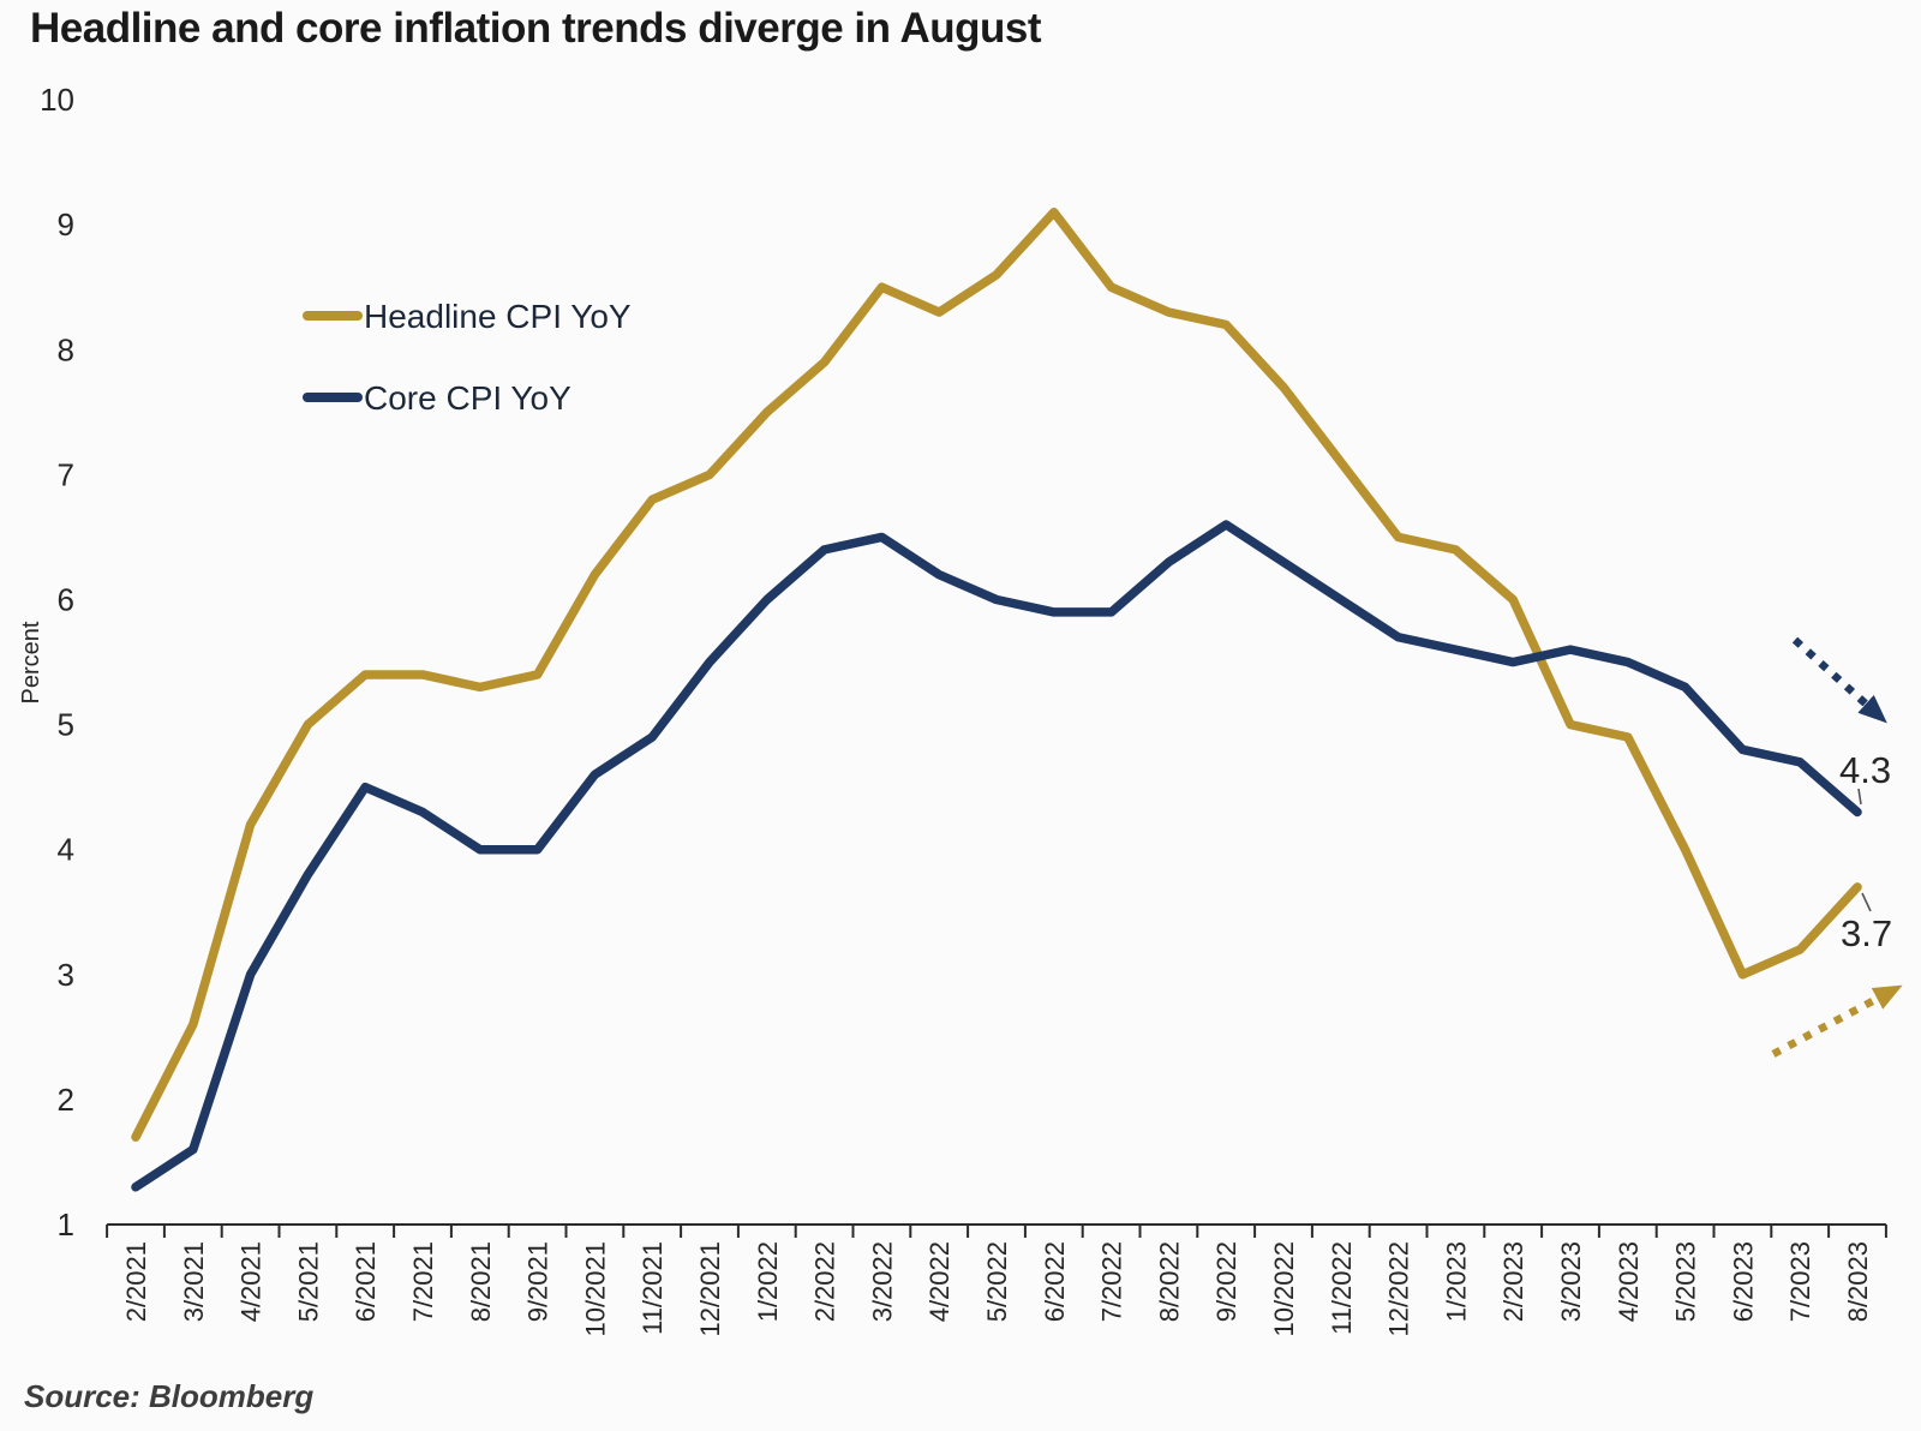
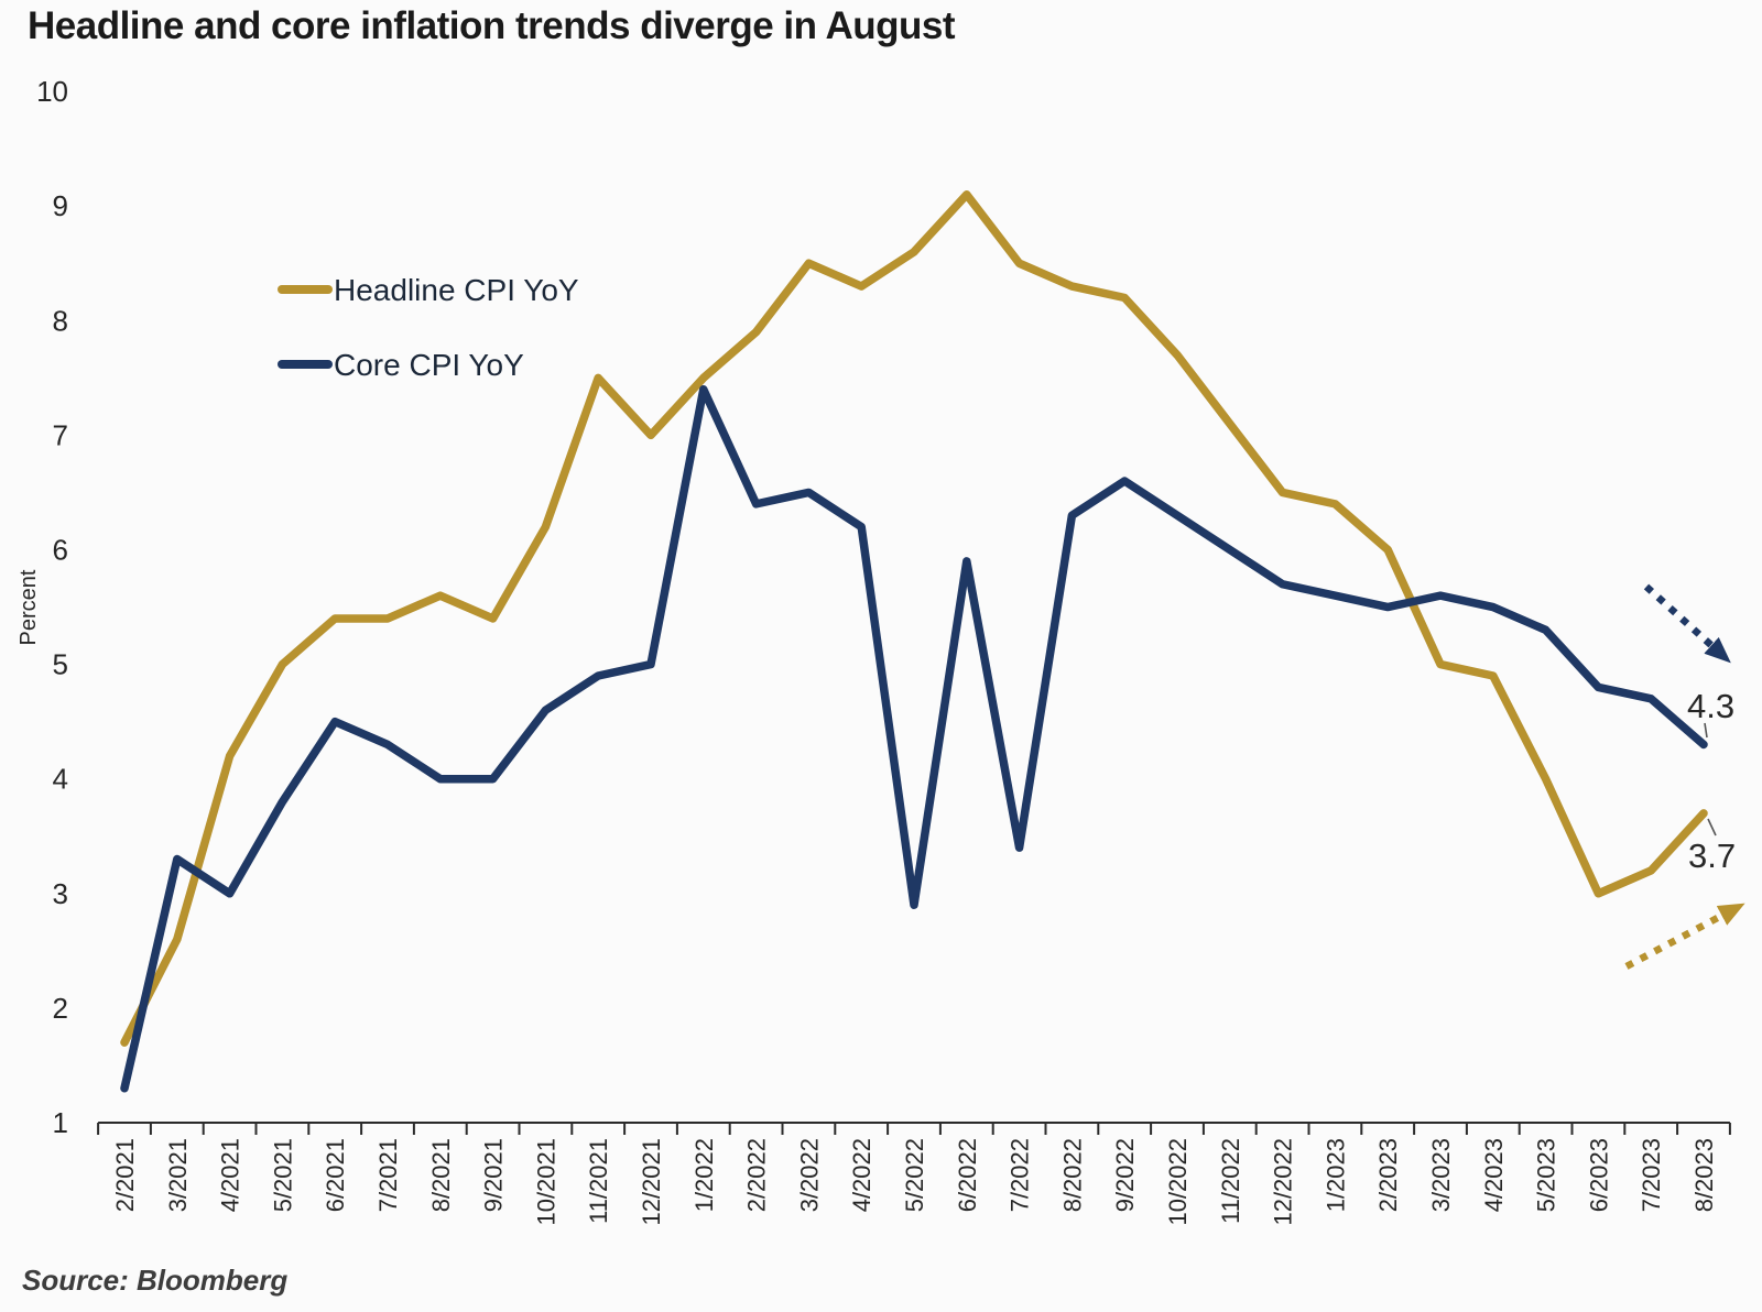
Core CPI YoY/3/2021: 1.6 -> 3.3
Headline CPI YoY/8/2021: 5.3 -> 5.6
Headline CPI YoY/11/2021: 6.8 -> 7.5
Core CPI YoY/12/2021: 5.5 -> 5.0
Core CPI YoY/1/2022: 6.0 -> 7.4
Core CPI YoY/5/2022: 6.0 -> 2.9
Core CPI YoY/7/2022: 5.9 -> 3.4
